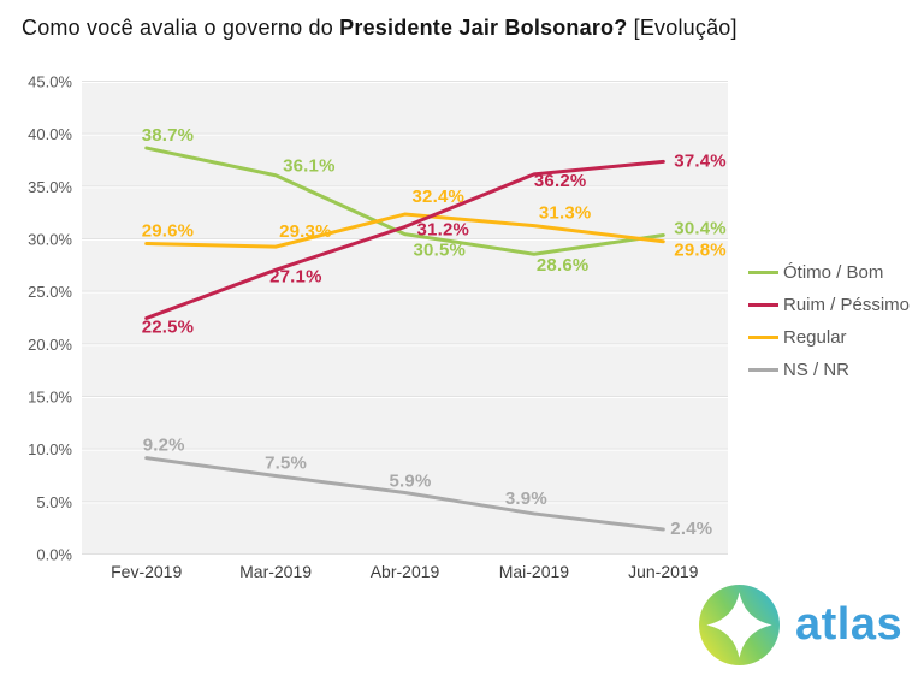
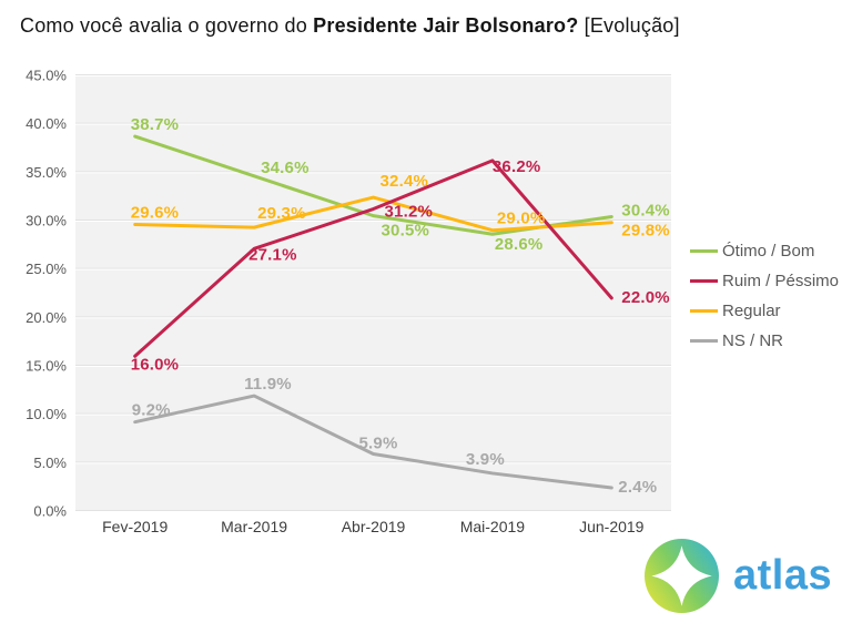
Ruim / Péssimo/Fev-2019: 22.5% -> 16.0%
Ótimo / Bom/Mar-2019: 36.1% -> 34.6%
NS / NR/Mar-2019: 7.5% -> 11.9%
Regular/Mai-2019: 31.3% -> 29.0%
Ruim / Péssimo/Jun-2019: 37.4% -> 22.0%
